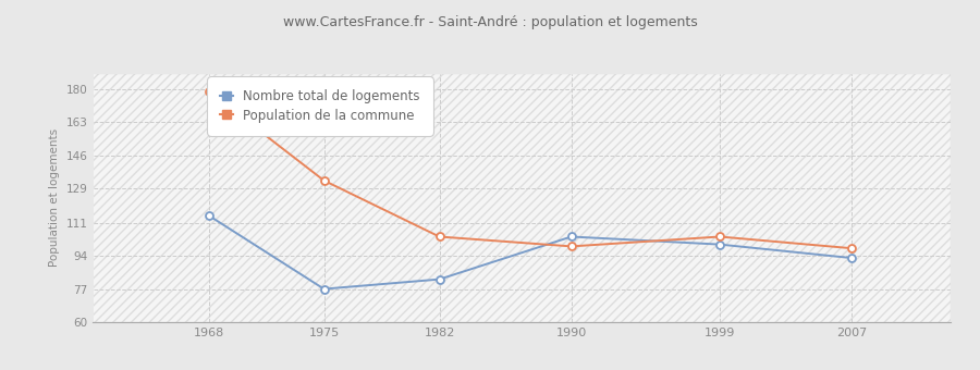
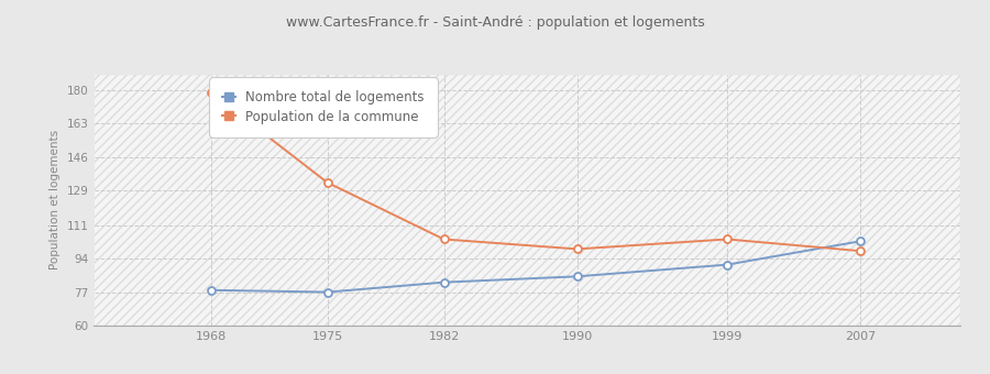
Nombre total de logements/1968: 115 -> 78
Nombre total de logements/1990: 104 -> 85
Nombre total de logements/1999: 100 -> 91
Nombre total de logements/2007: 93 -> 103
